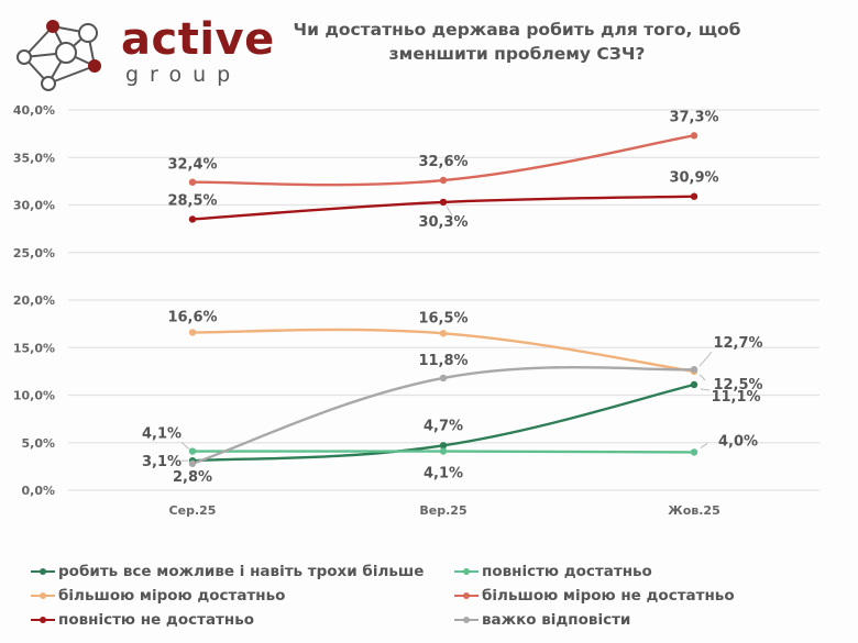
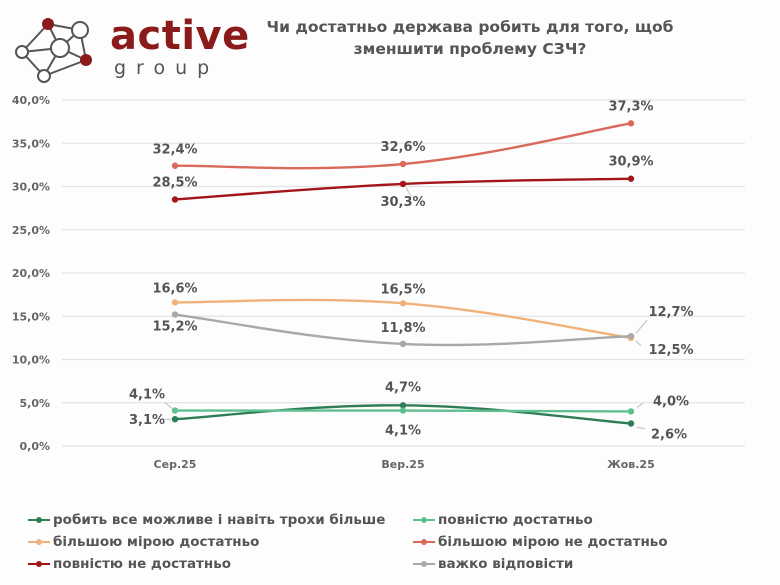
важко відповісти/Сер.25: 2,8% -> 15,2%
робить все можливе і навіть трохи більше/Жов.25: 11,1% -> 2,6%
